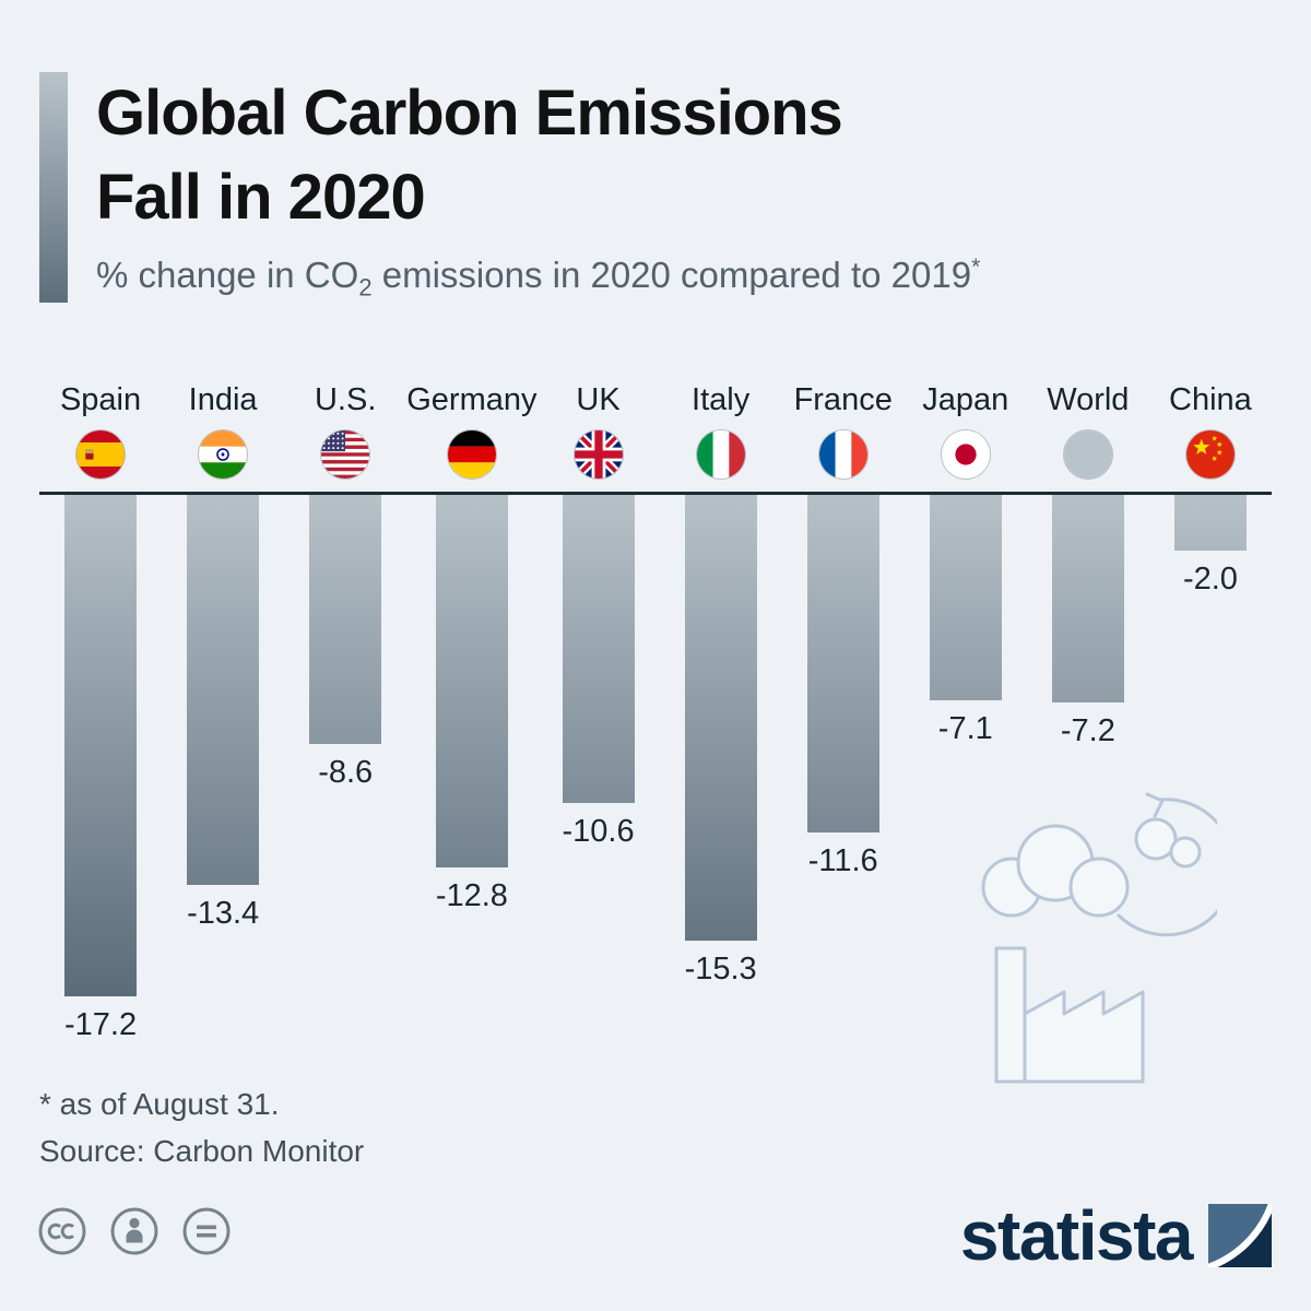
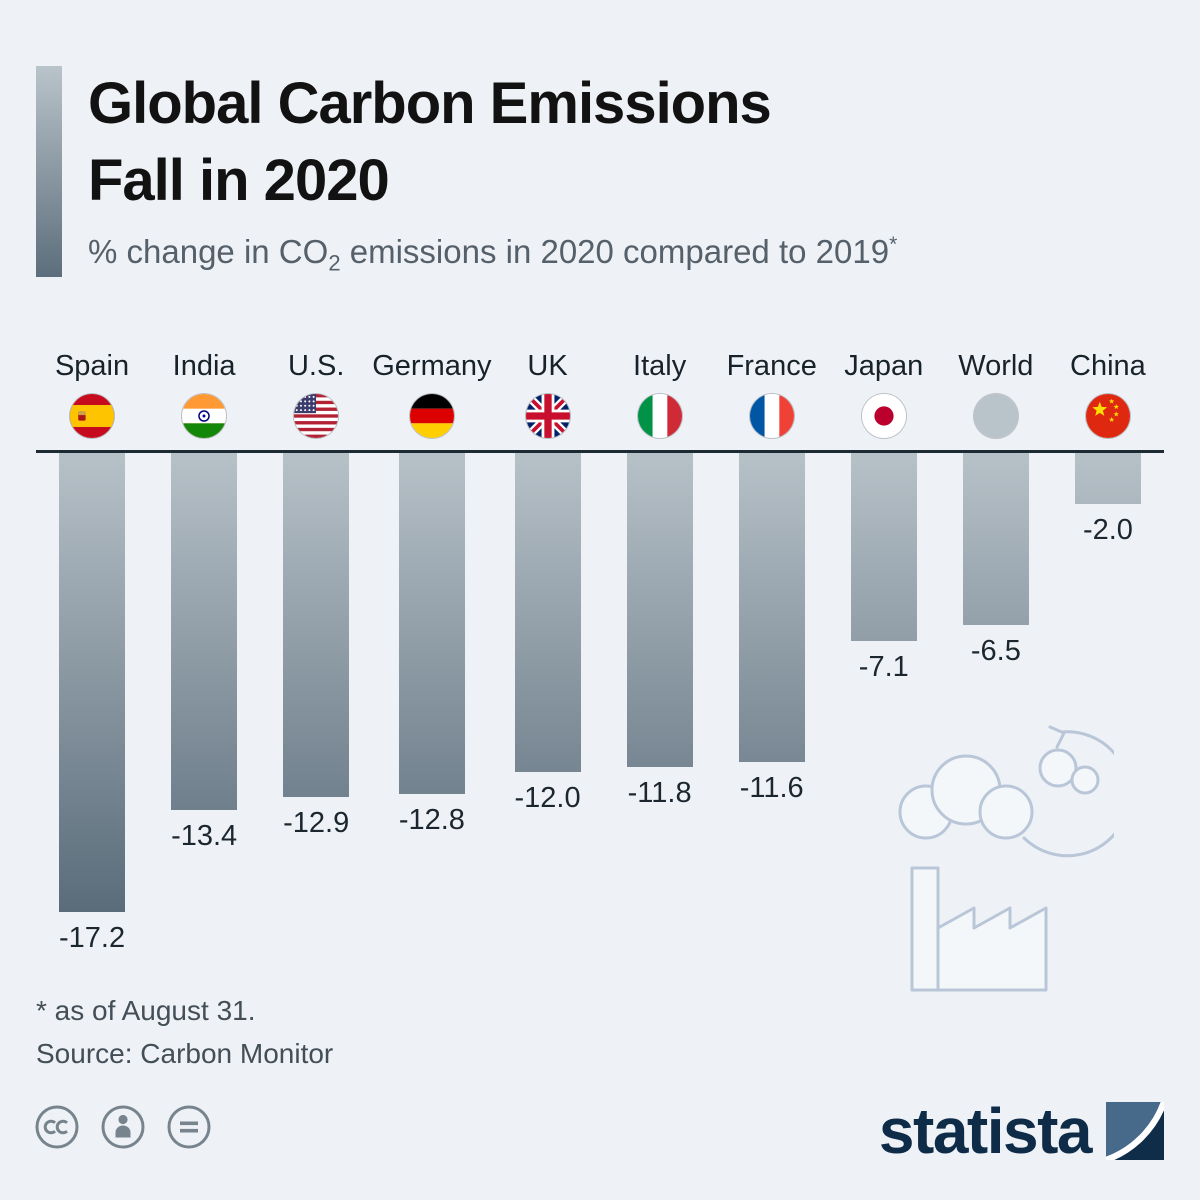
U.S.: -8.6 -> -12.9
UK: -10.6 -> -12.0
Italy: -15.3 -> -11.8
World: -7.2 -> -6.5
